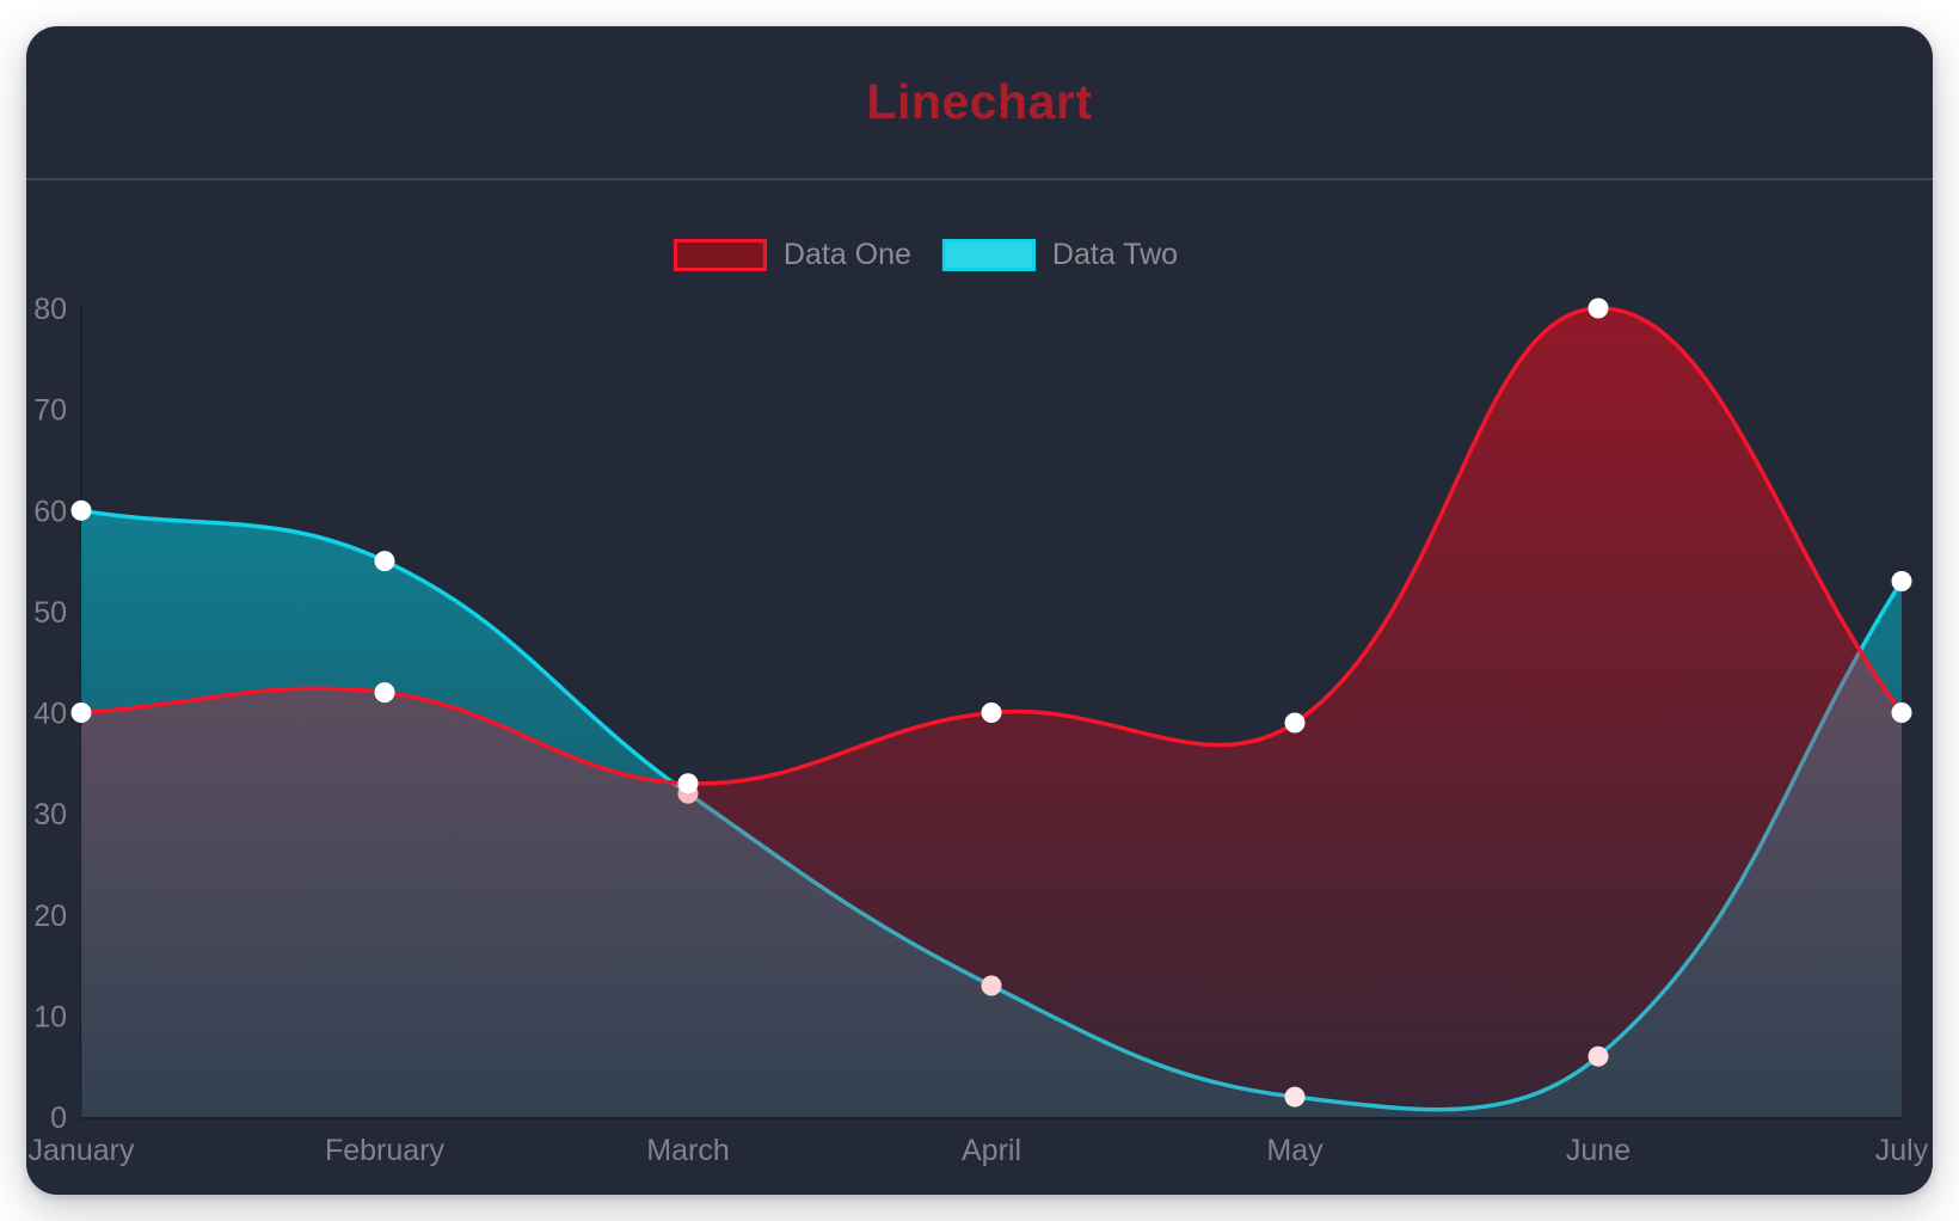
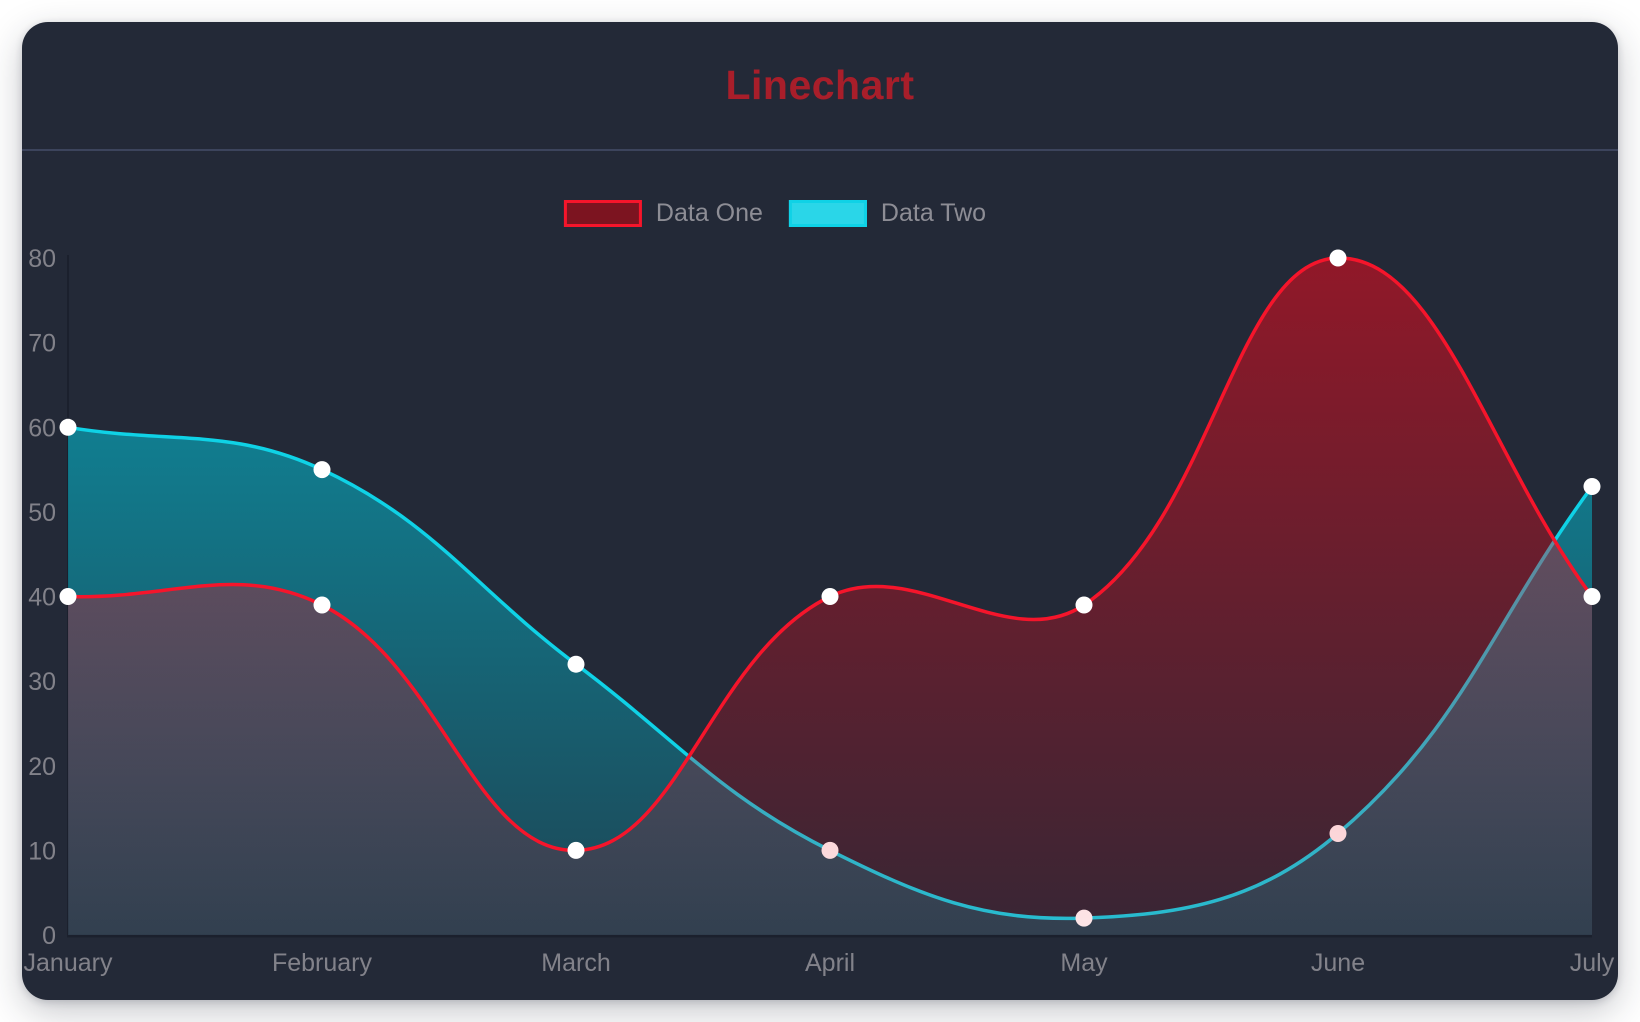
Data One/February: 42 -> 39
Data One/March: 33 -> 10
Data Two/April: 13 -> 10
Data Two/June: 6 -> 12
